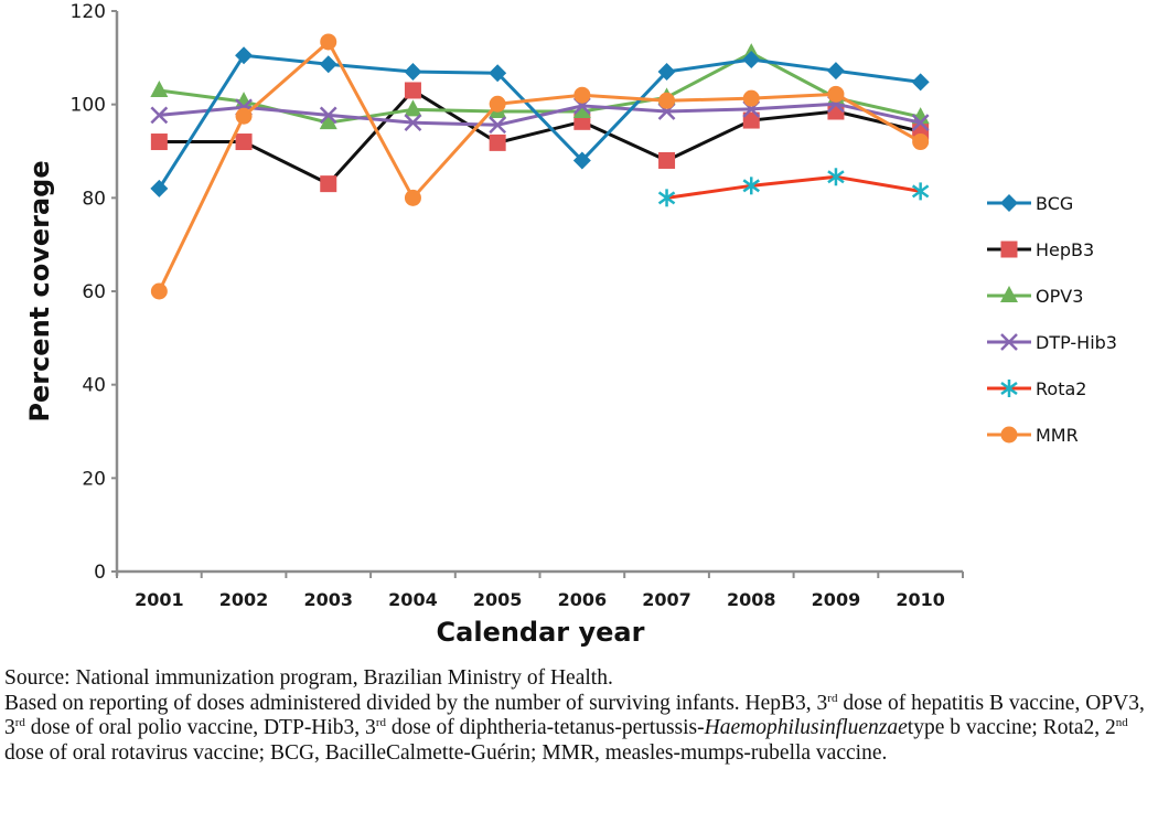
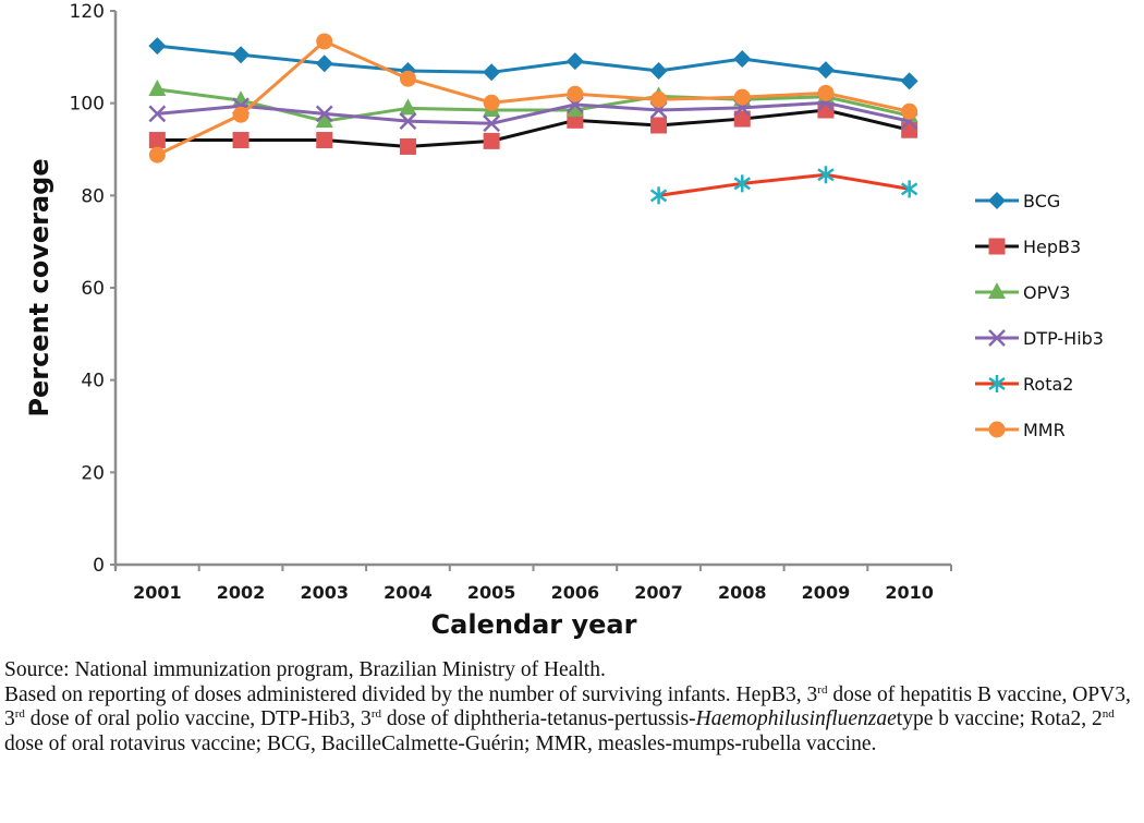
BCG/2001: 82 -> 112
MMR/2001: 60 -> 89
HepB3/2003: 83 -> 92
HepB3/2004: 103 -> 91
MMR/2004: 80 -> 105
BCG/2006: 88 -> 109
HepB3/2007: 88 -> 95
OPV3/2008: 111 -> 101
MMR/2010: 92 -> 98
